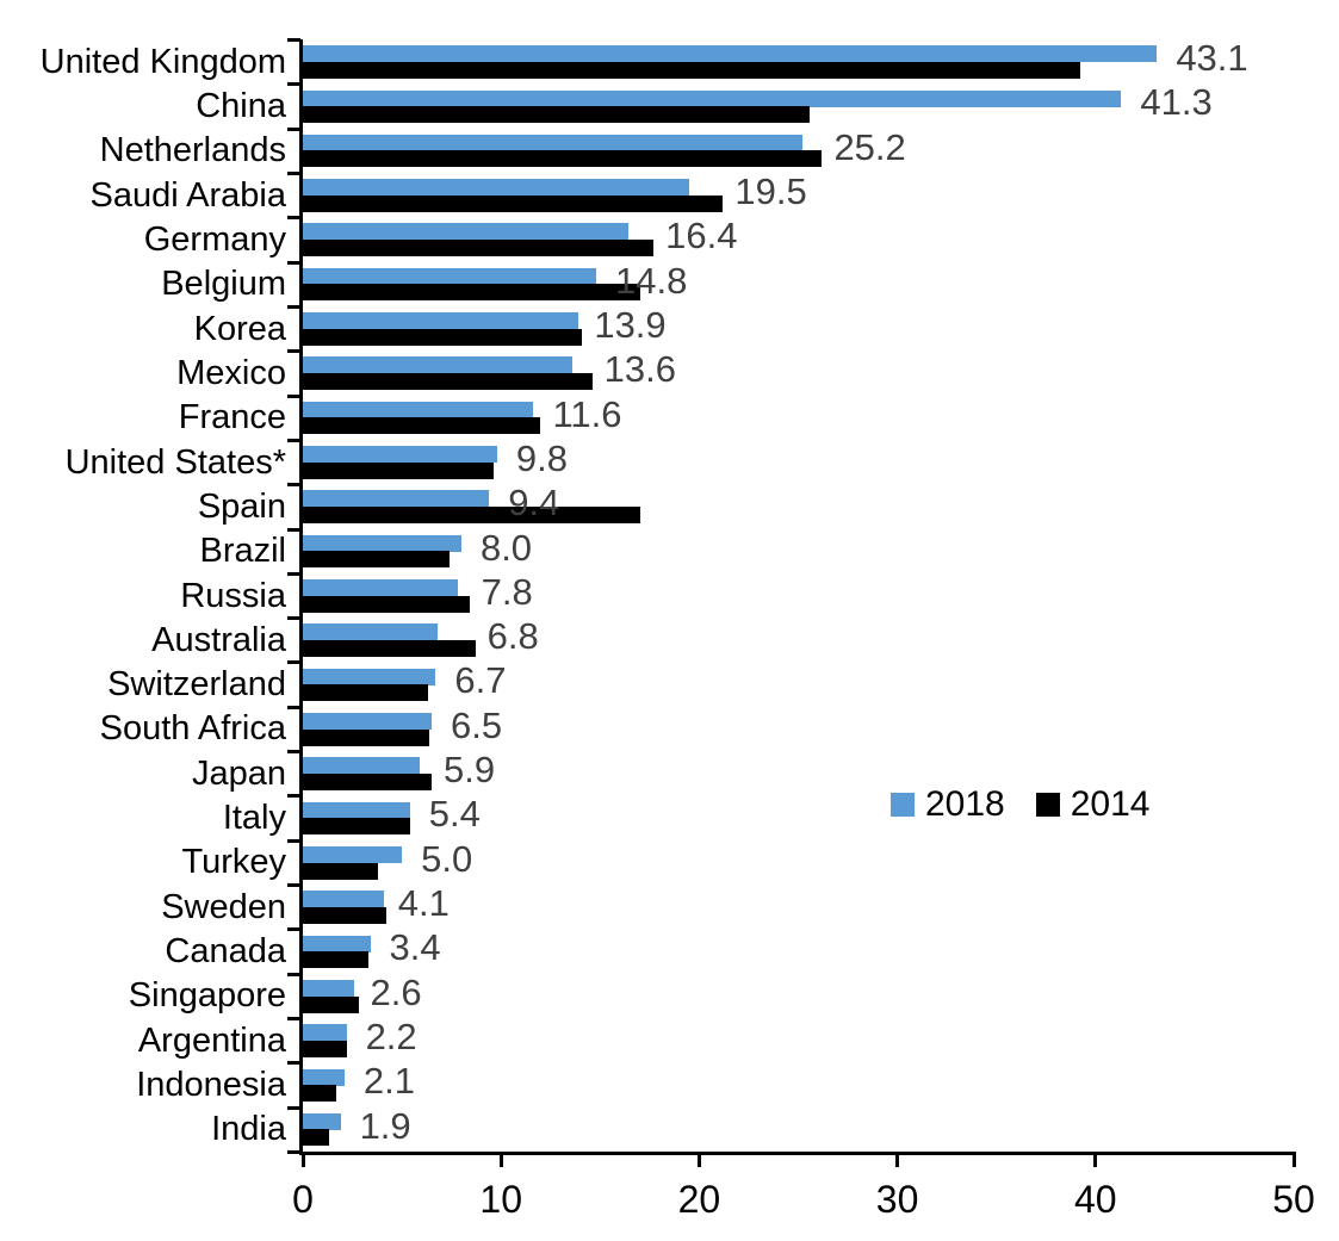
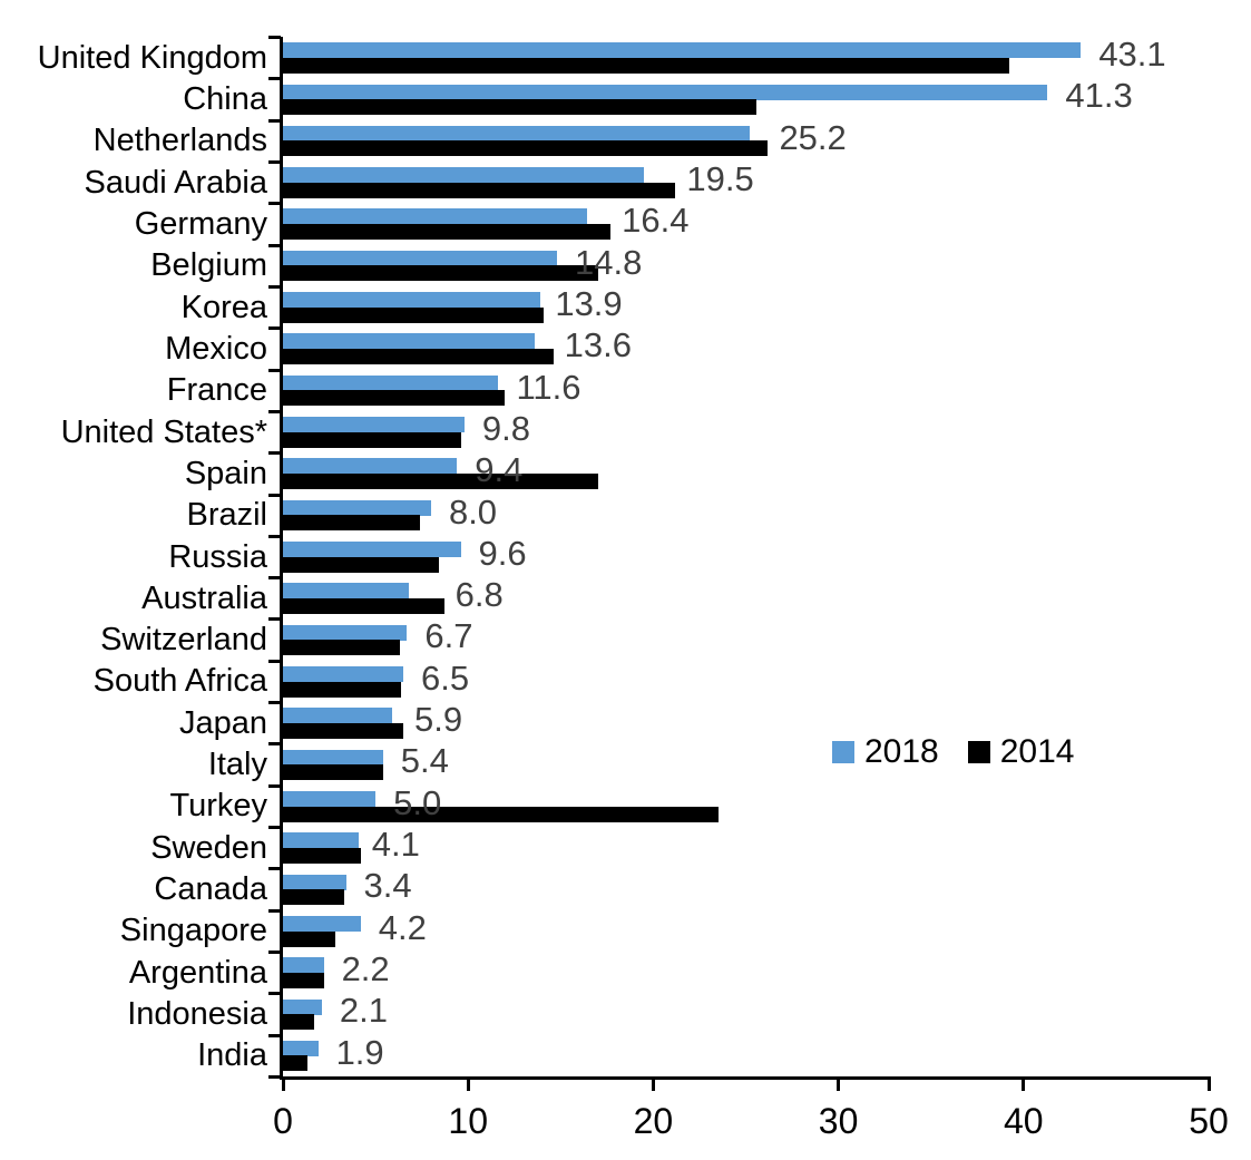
2018/Russia: 7.8 -> 9.6
2014/Turkey: 3.8 -> 23.5
2018/Singapore: 2.6 -> 4.2
